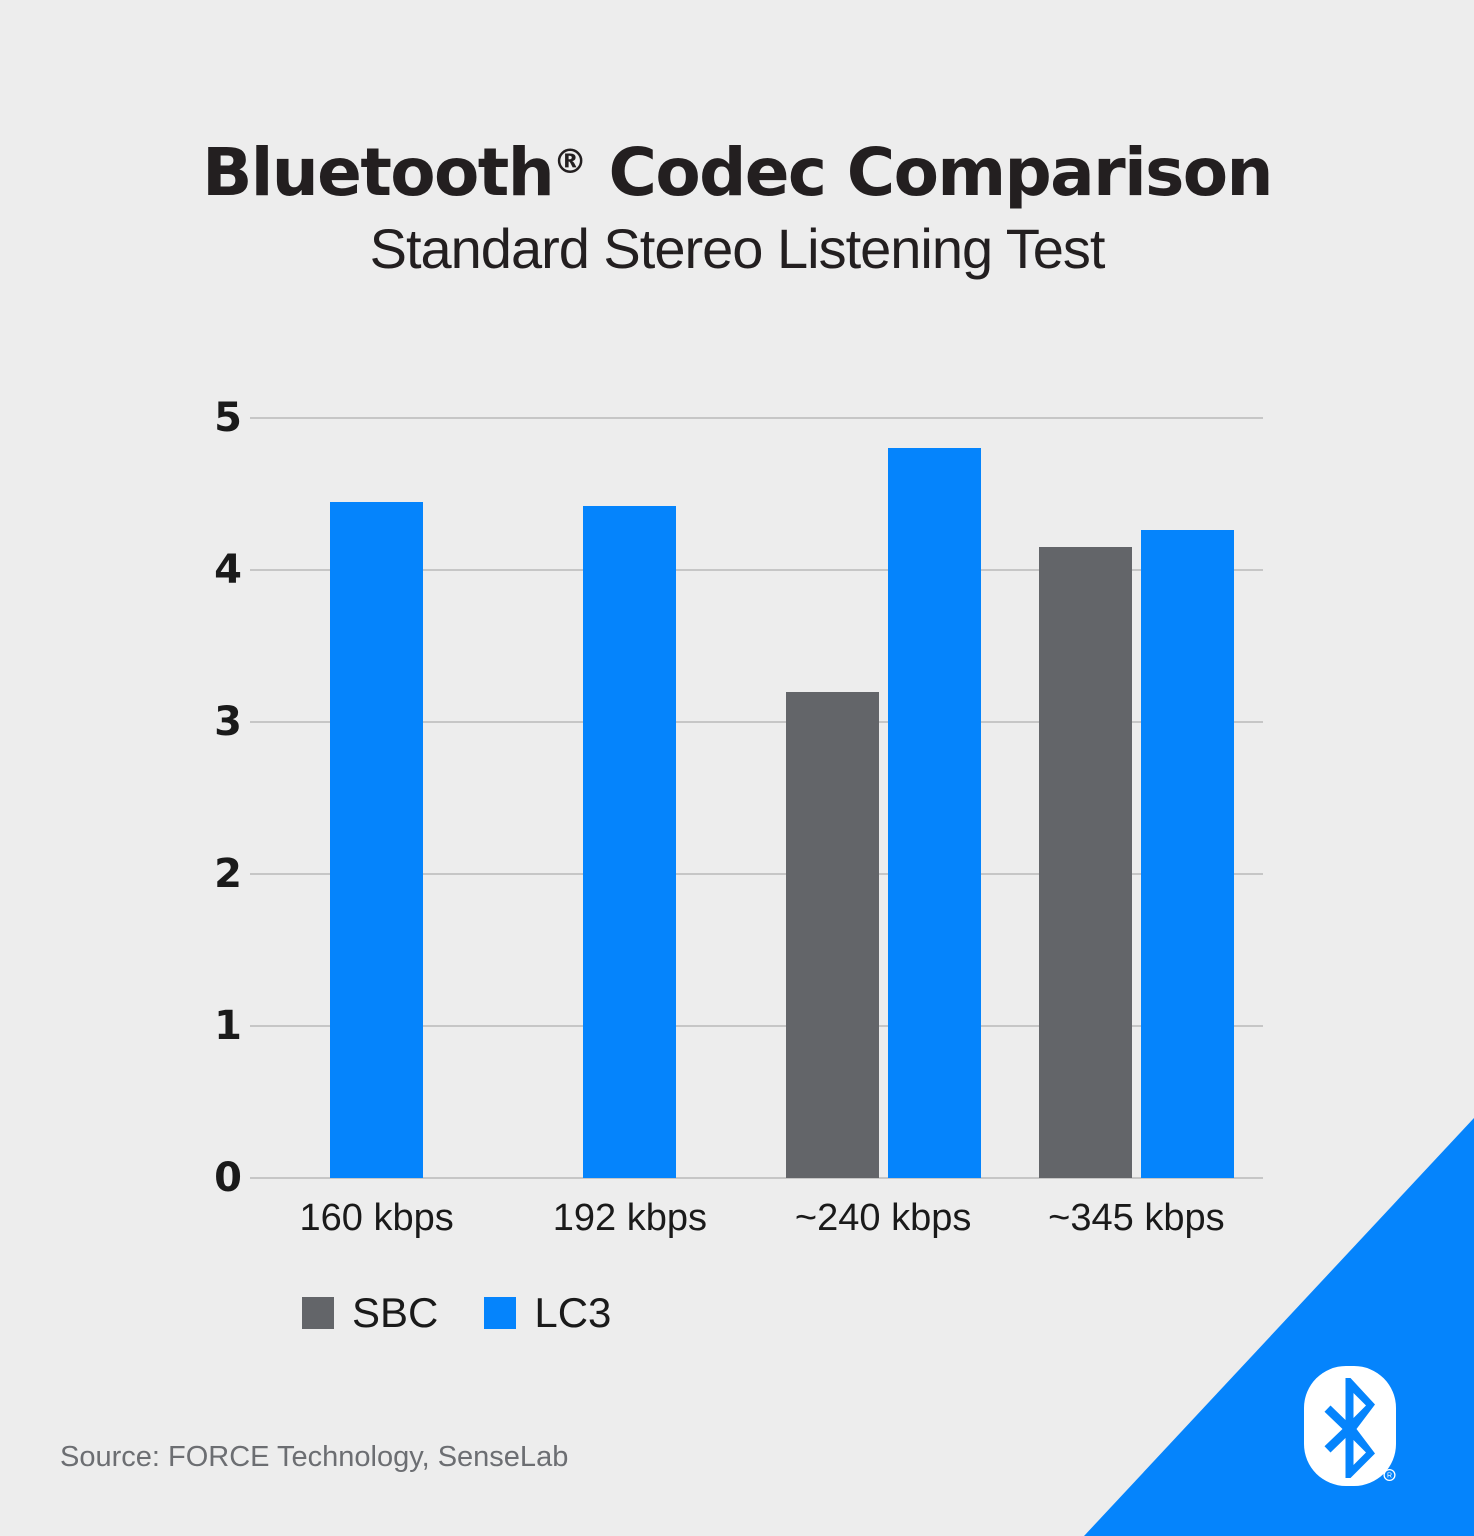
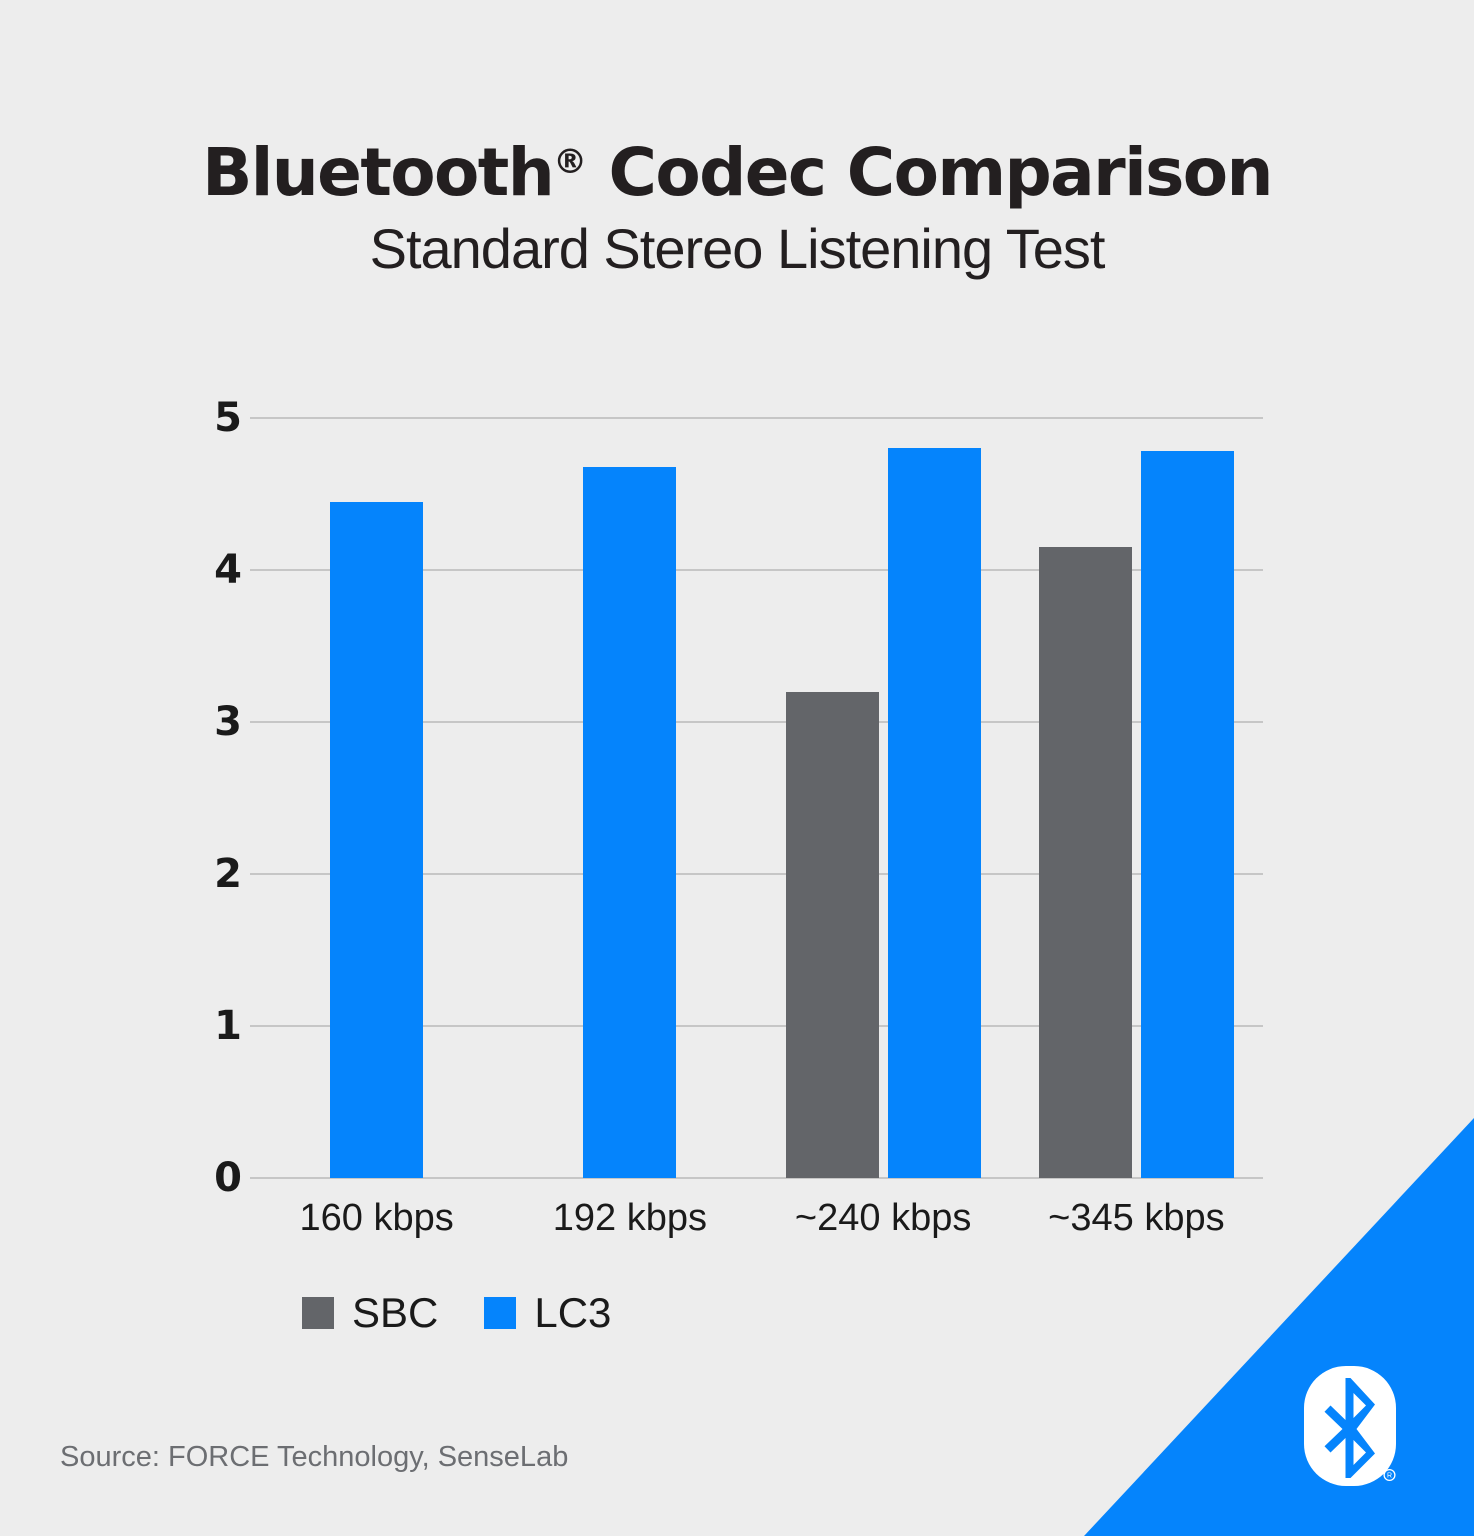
LC3/192 kbps: 4.42 -> 4.68
LC3/~345 kbps: 4.26 -> 4.78
